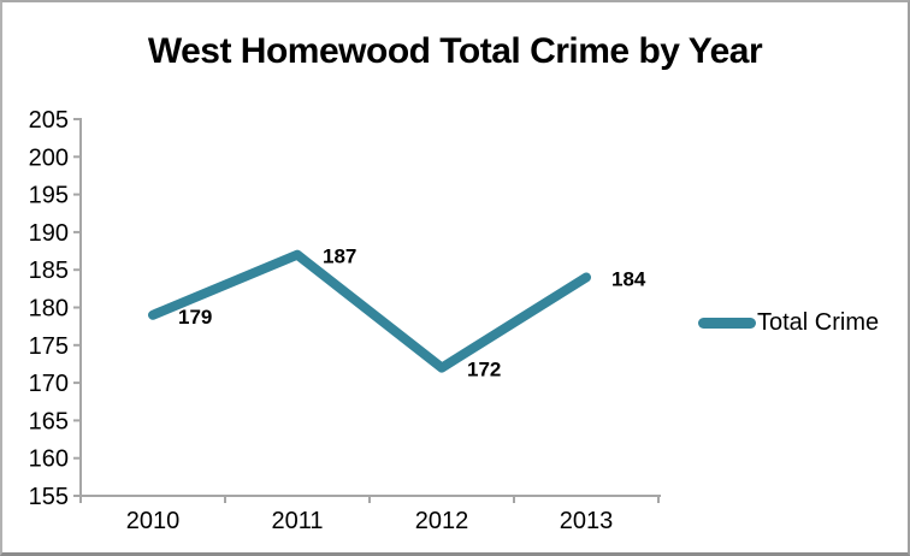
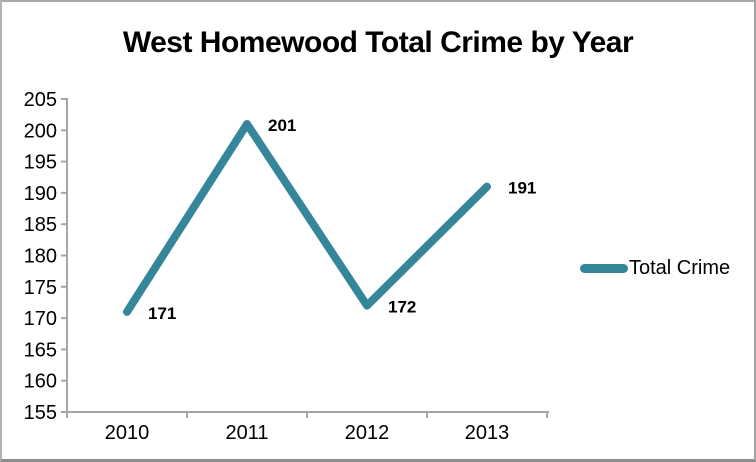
2010: 179 -> 171
2011: 187 -> 201
2013: 184 -> 191
